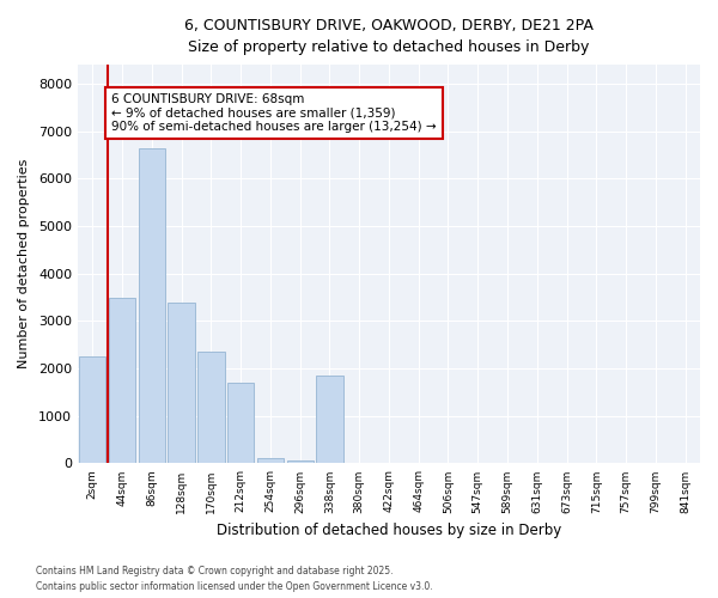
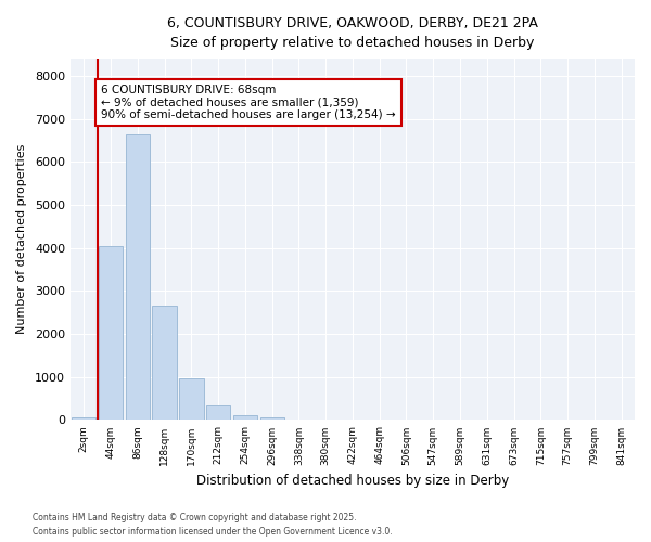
2sqm: 2250 -> 50
44sqm: 3500 -> 4050
128sqm: 3400 -> 2650
170sqm: 2350 -> 980
212sqm: 1700 -> 330
338sqm: 1850 -> 0
